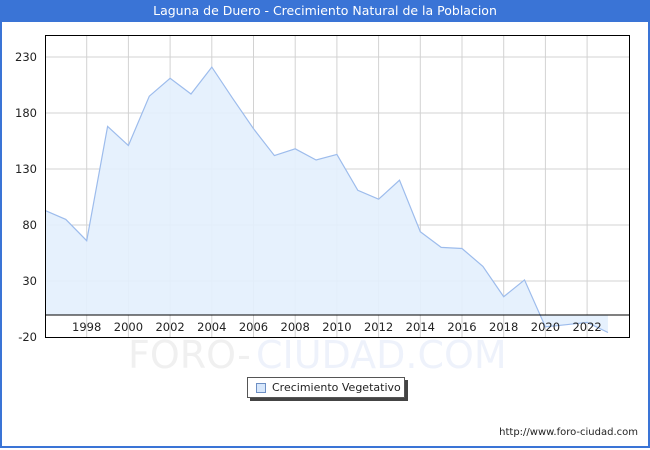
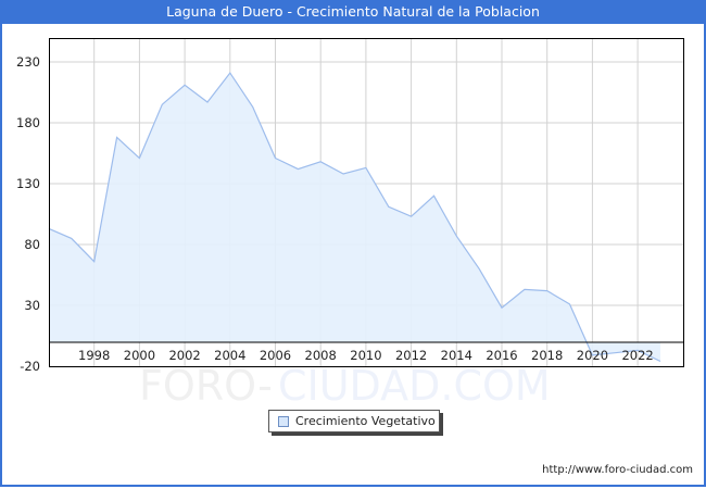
2006: 166 -> 151
2014: 74 -> 87
2016: 59 -> 28
2018: 16 -> 42
